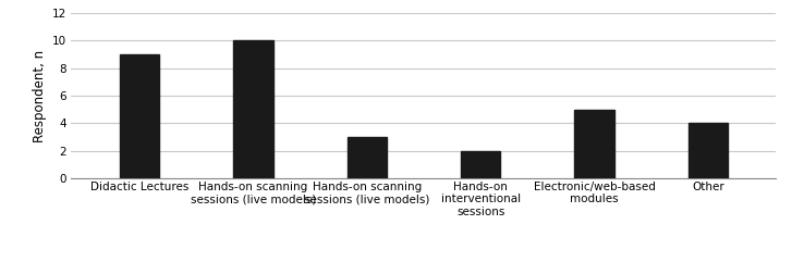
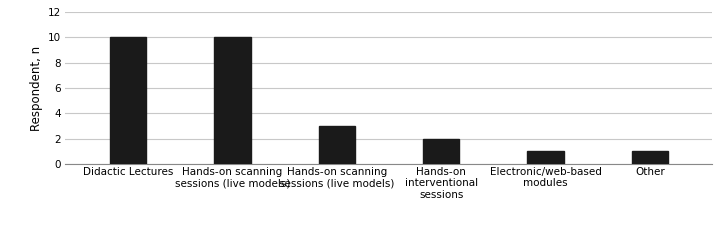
Didactic Lectures: 9 -> 10
Electronic/web-based modules: 5 -> 1
Other: 4 -> 1
